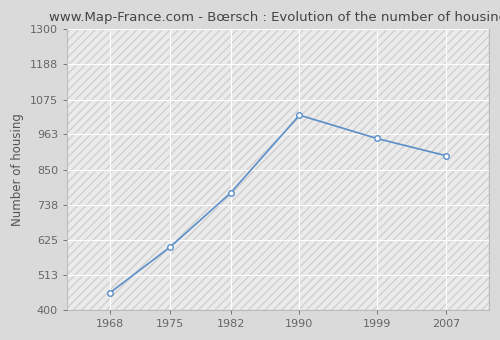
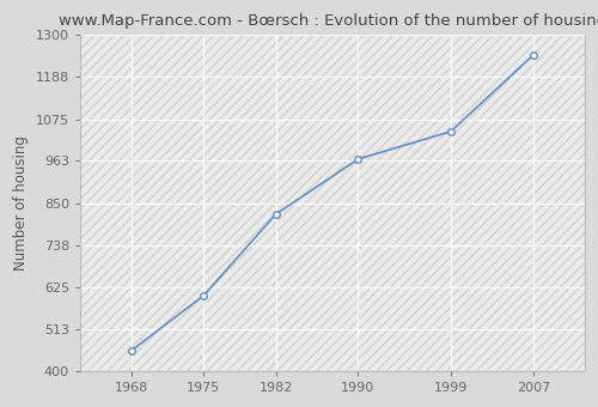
1982: 775 -> 820
1990: 1025 -> 968
1999: 950 -> 1042
2007: 895 -> 1247
